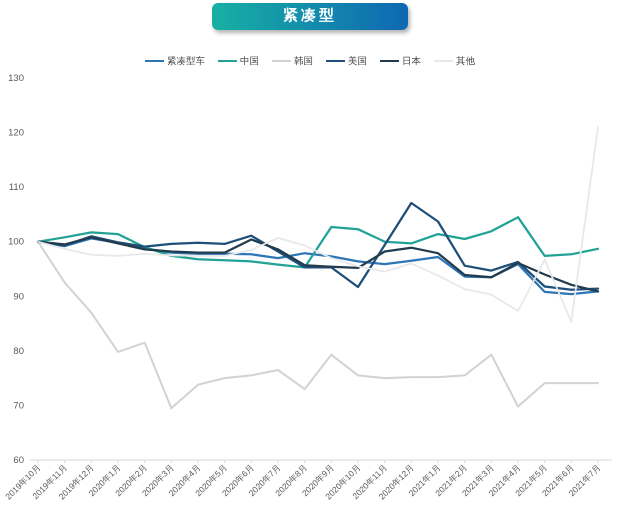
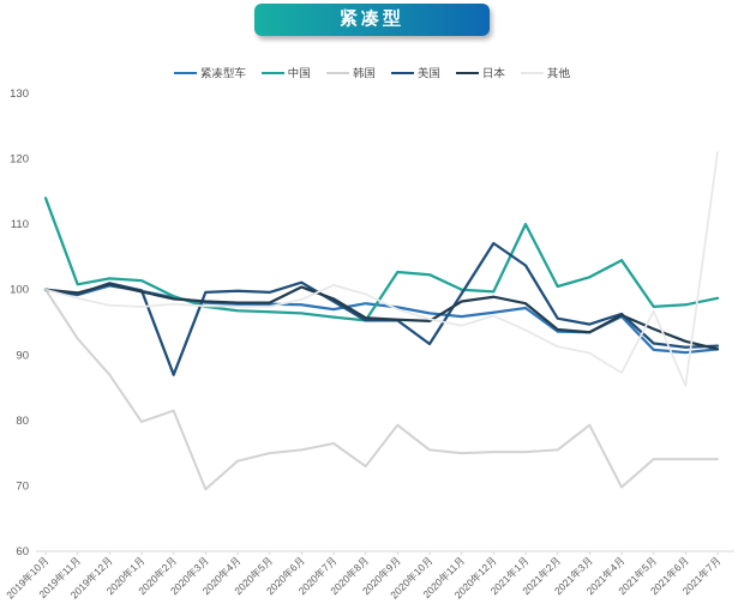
中国/2019年10月: 100 -> 114
美国/2020年2月: 99 -> 87
中国/2021年1月: 101 -> 110
